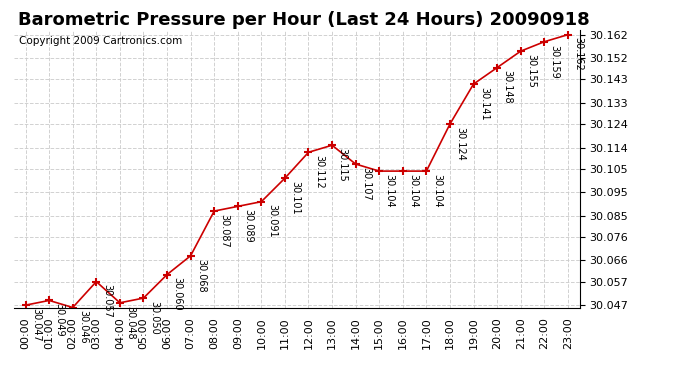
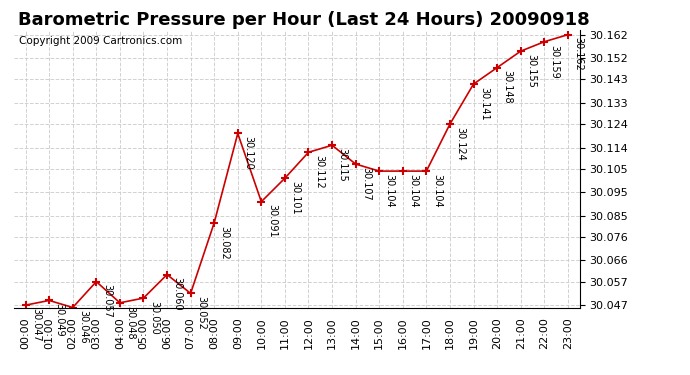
07:00: 30.068 -> 30.052
08:00: 30.087 -> 30.082
09:00: 30.089 -> 30.120
